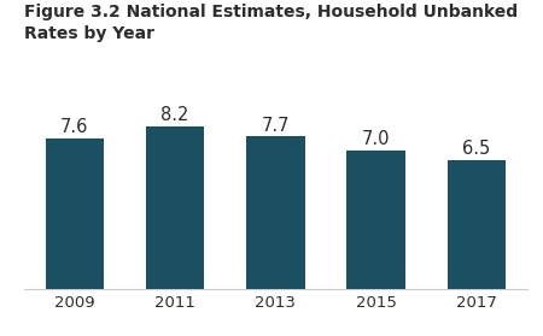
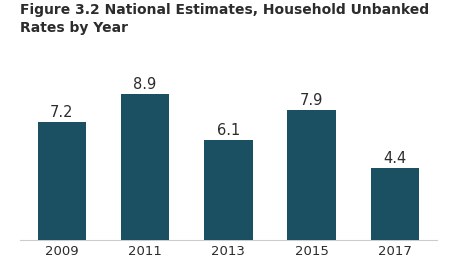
2009: 7.6 -> 7.2
2011: 8.2 -> 8.9
2013: 7.7 -> 6.1
2015: 7.0 -> 7.9
2017: 6.5 -> 4.4
